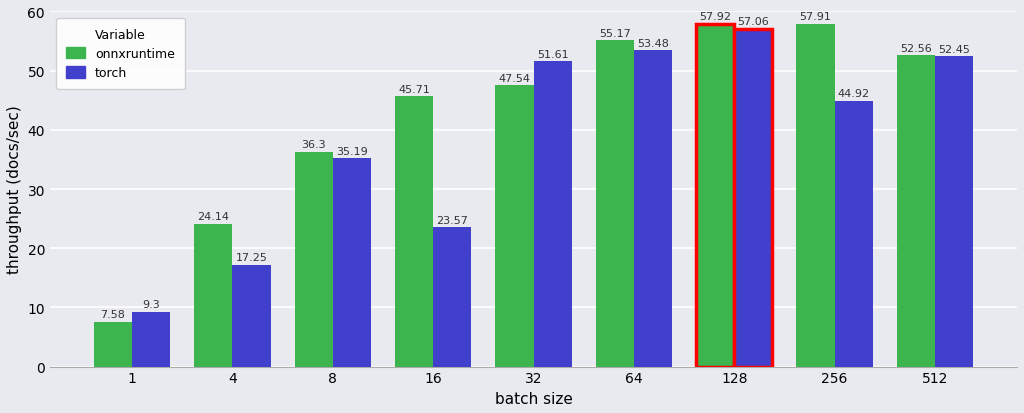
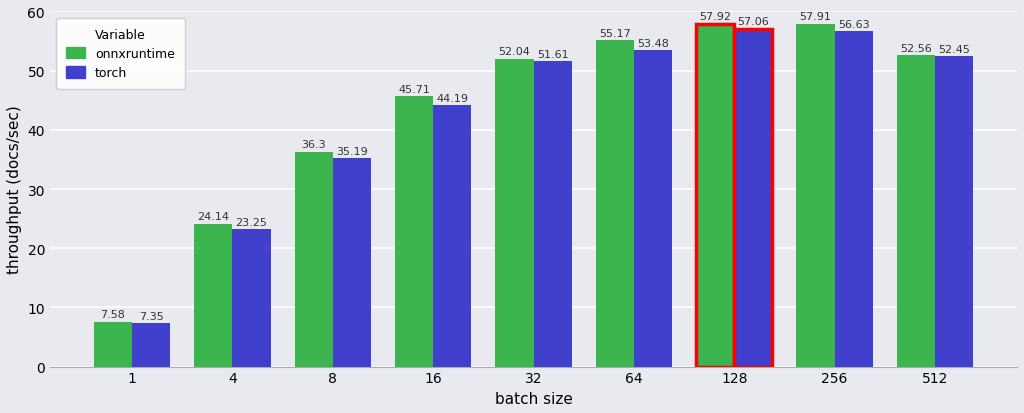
torch/1: 9.3 -> 7.35
torch/4: 17.25 -> 23.25
torch/16: 23.57 -> 44.19
onnxruntime/32: 47.54 -> 52.04
torch/256: 44.92 -> 56.63
